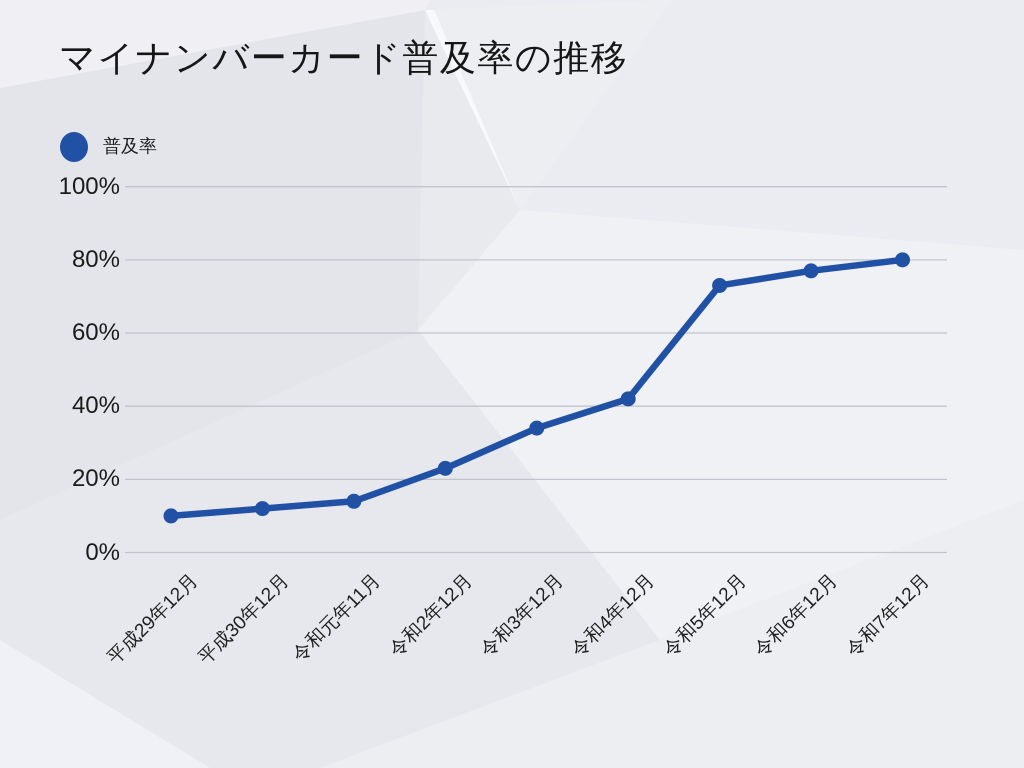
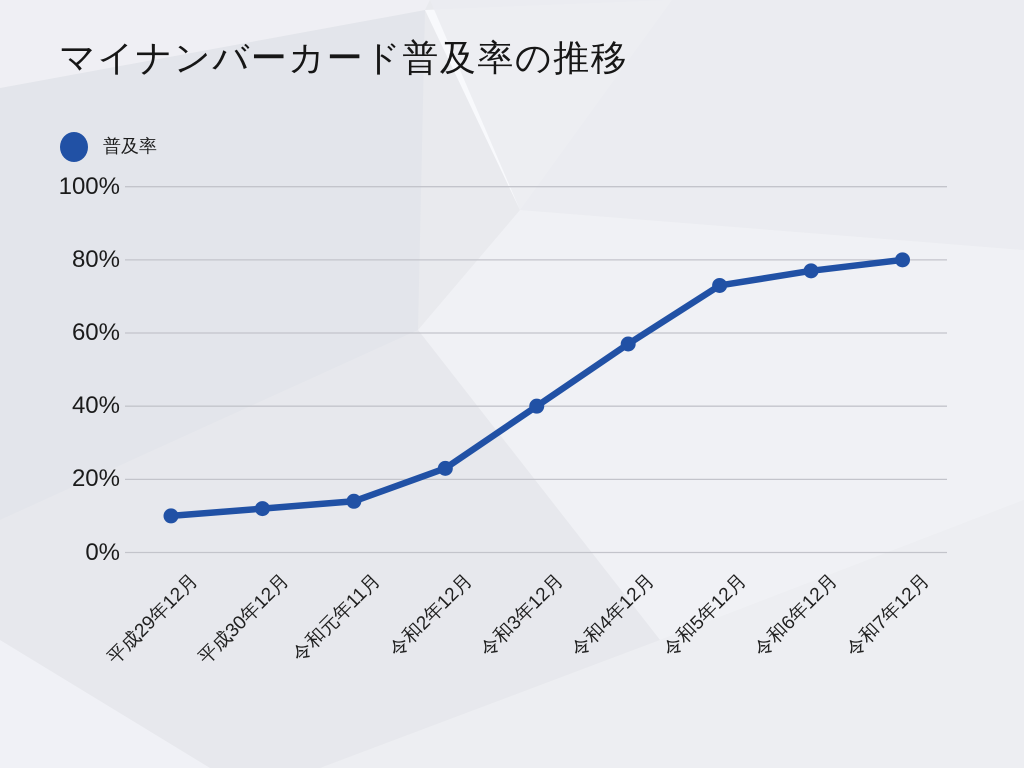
令和3年12月: 34% -> 40%
令和4年12月: 42% -> 57%
